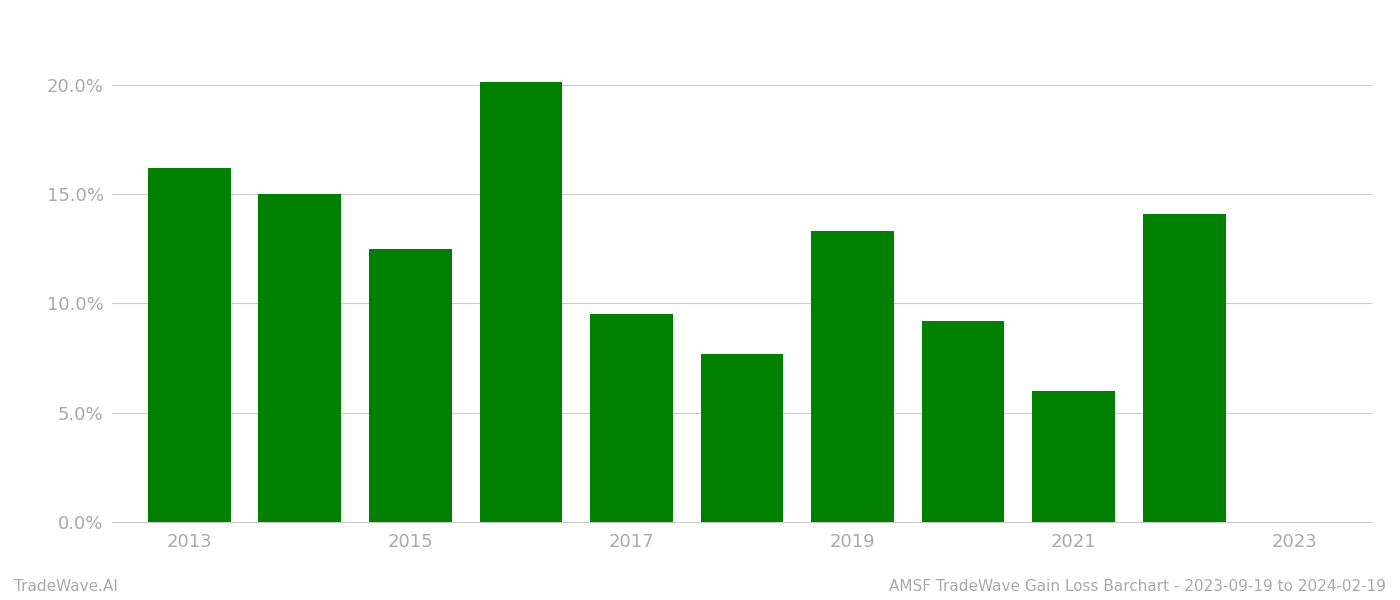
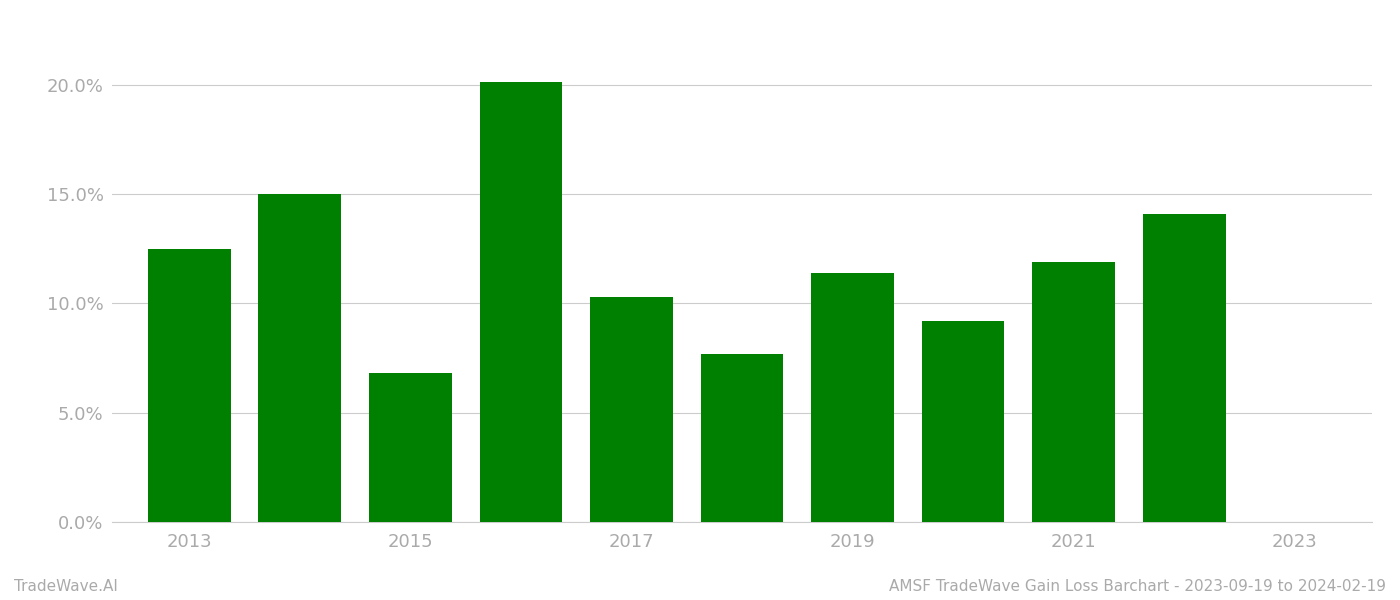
2013: 16.2% -> 12.5%
2015: 12.5% -> 6.8%
2017: 9.5% -> 10.3%
2019: 13.3% -> 11.4%
2021: 6.0% -> 11.9%
